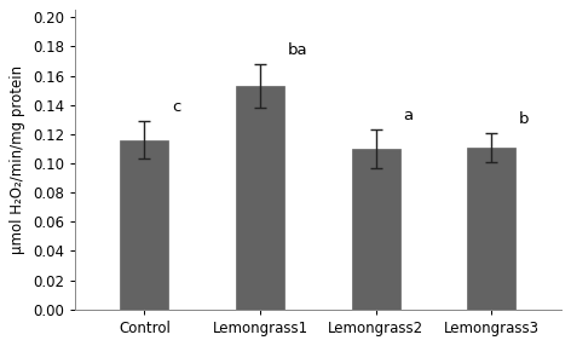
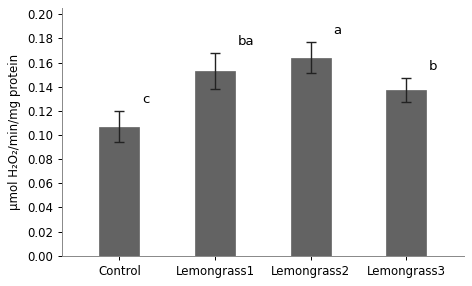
Control: 0.116 -> 0.107
Lemongrass2: 0.110 -> 0.164
Lemongrass3: 0.111 -> 0.137
